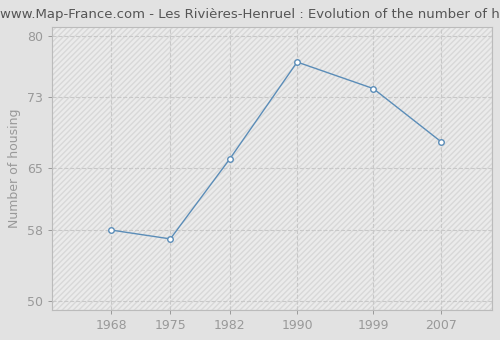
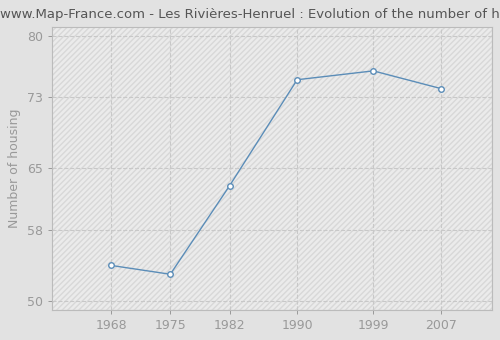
1968: 58 -> 54
1975: 57 -> 53
1982: 66 -> 63
1990: 77 -> 75
1999: 74 -> 76
2007: 68 -> 74
